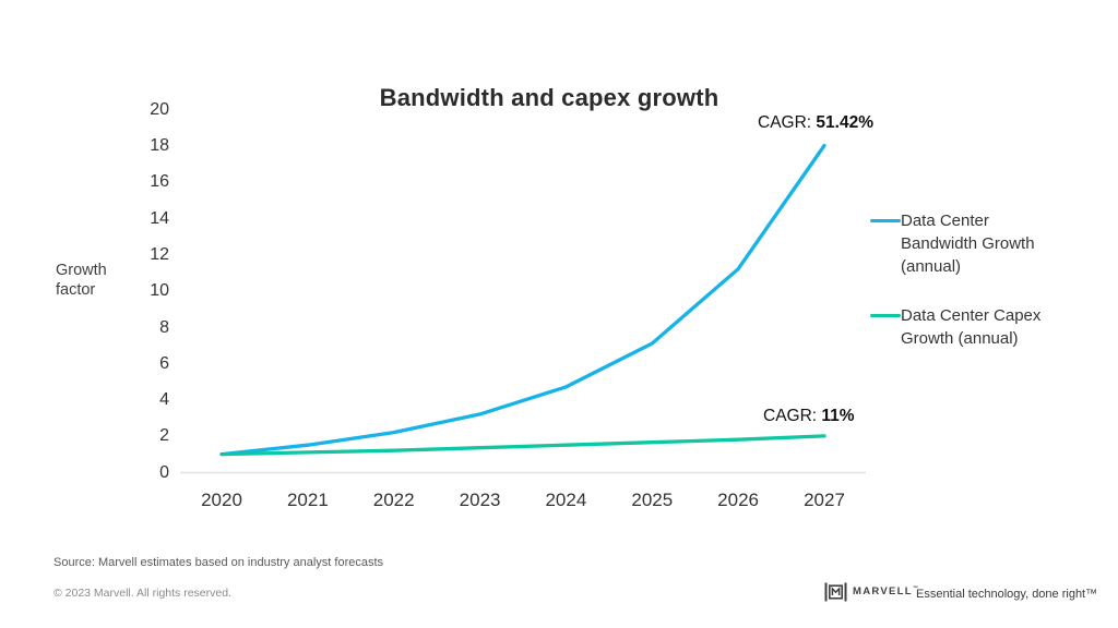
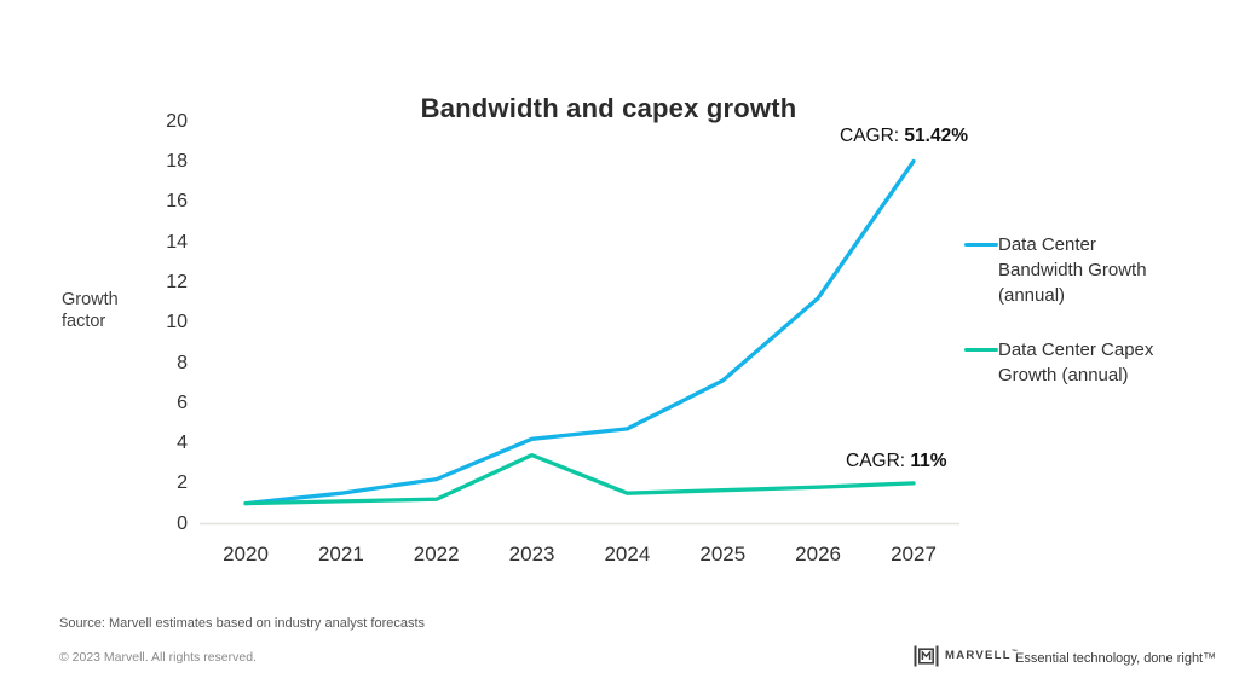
Data Center Bandwidth Growth (annual)/2023: 3.2 -> 4.2
Data Center Capex Growth (annual)/2023: 1.4 -> 3.4
